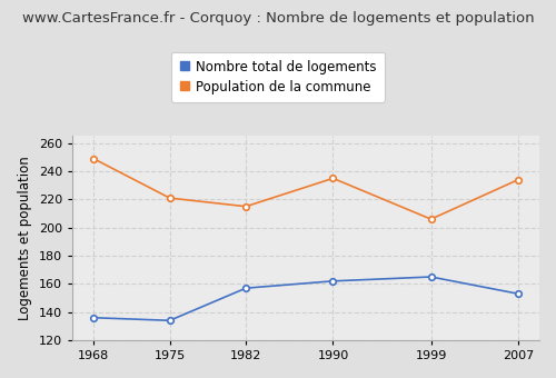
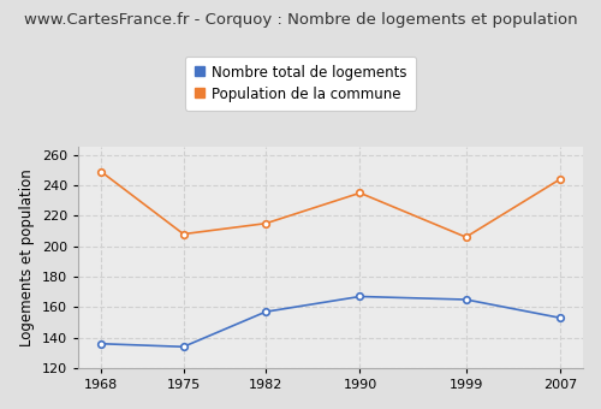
Population de la commune/1975: 221 -> 208
Nombre total de logements/1990: 162 -> 167
Population de la commune/2007: 234 -> 244
